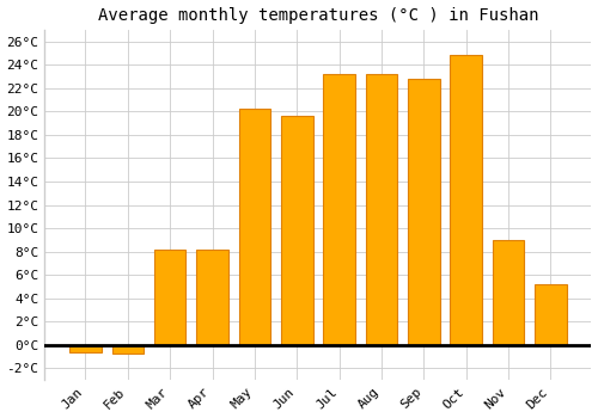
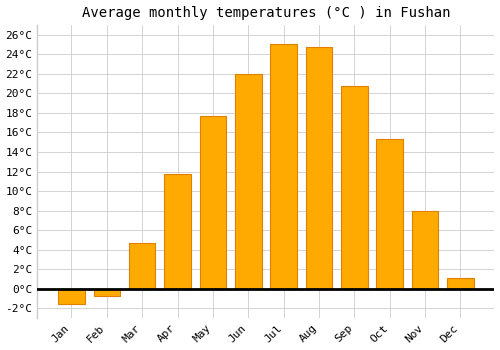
Jan: -0.6°C -> -1.5°C
Mar: 8.2°C -> 4.7°C
Apr: 8.2°C -> 11.7°C
May: 20.2°C -> 17.7°C
Jun: 19.6°C -> 22.0°C
Jul: 23.2°C -> 25.0°C
Aug: 23.2°C -> 24.7°C
Sep: 22.8°C -> 20.7°C
Oct: 24.8°C -> 15.3°C
Nov: 9.0°C -> 8.0°C
Dec: 5.2°C -> 1.1°C
